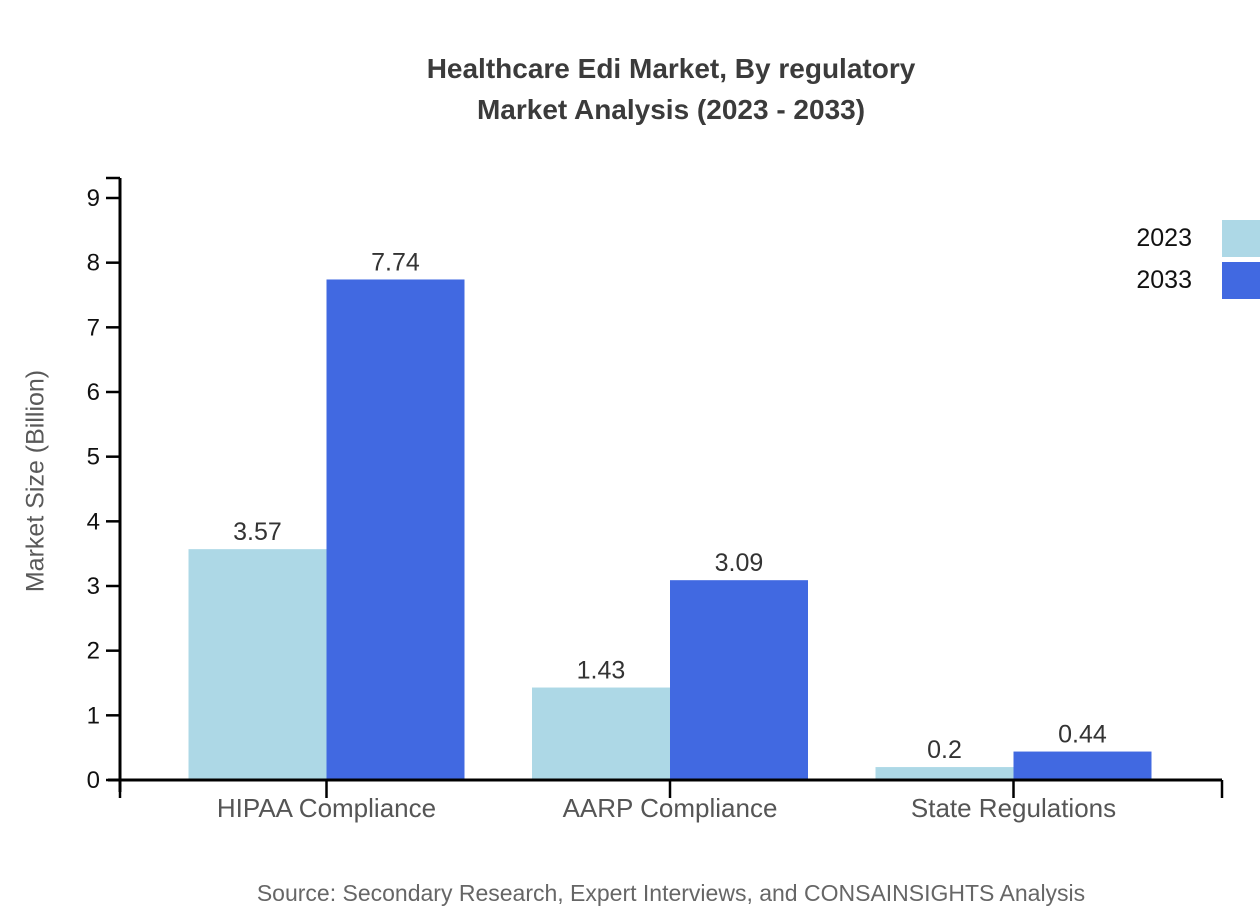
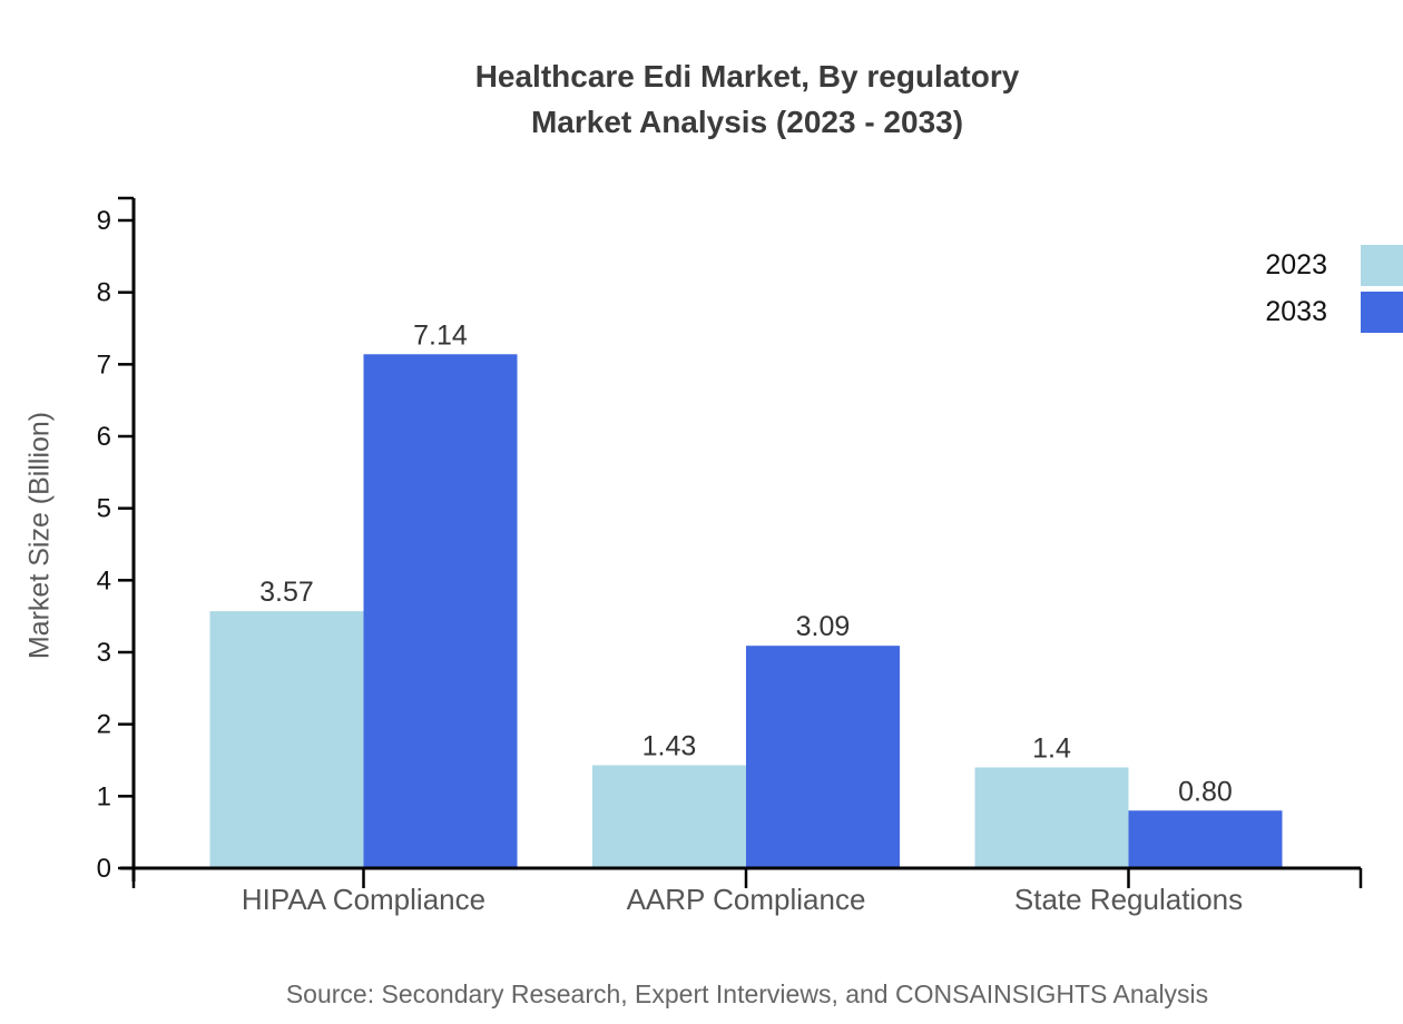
2033/HIPAA Compliance: 7.74 -> 7.14
2023/State Regulations: 0.2 -> 1.4
2033/State Regulations: 0.44 -> 0.80
